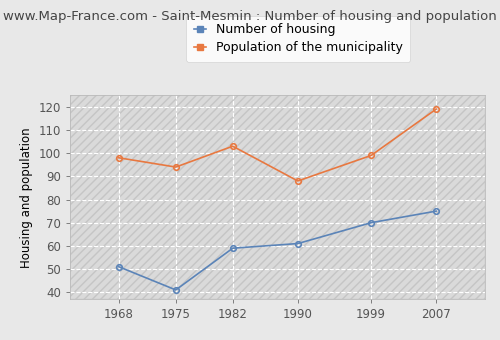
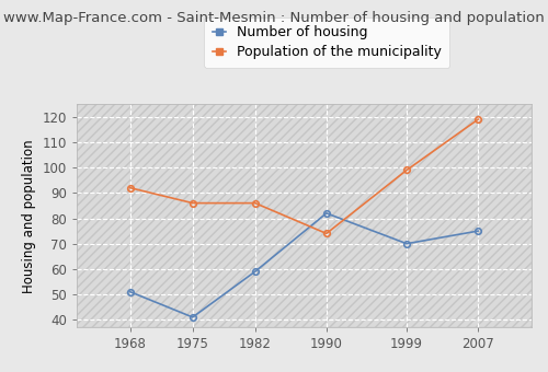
Population of the municipality/1968: 98 -> 92
Population of the municipality/1975: 94 -> 86
Population of the municipality/1982: 103 -> 86
Number of housing/1990: 61 -> 82
Population of the municipality/1990: 88 -> 74
